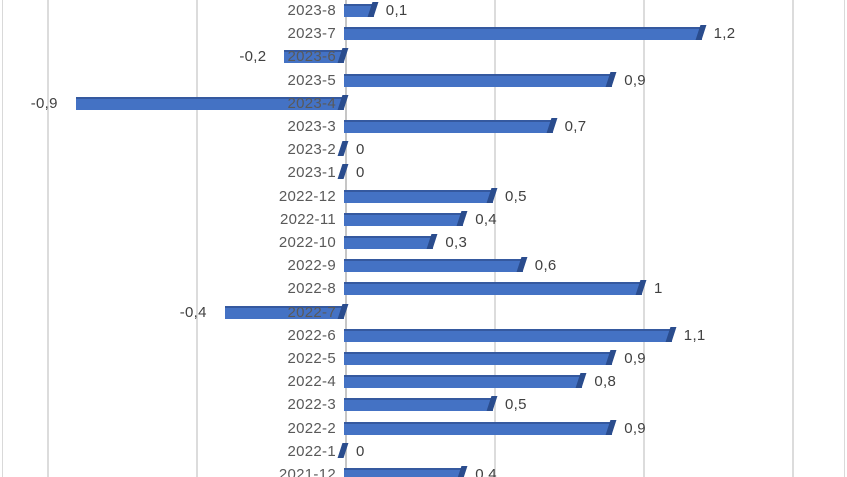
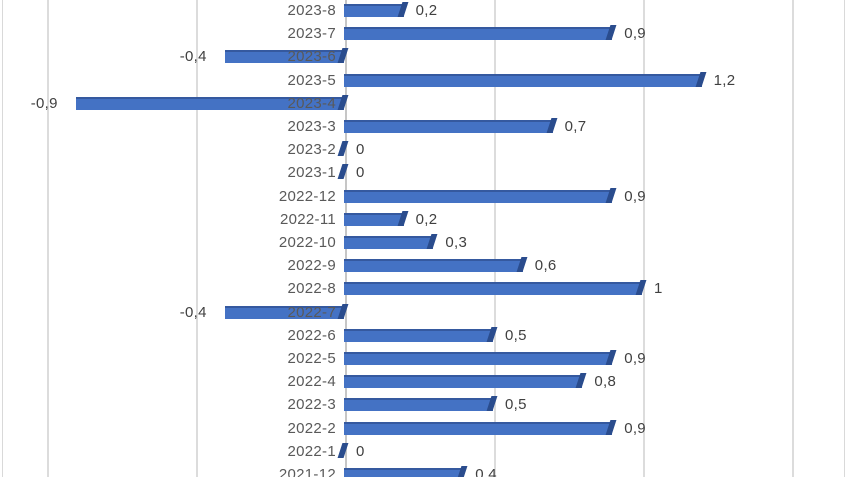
2023-8: 0,1 -> 0,2
2023-7: 1,2 -> 0,9
2023-6: -0,2 -> -0,4
2023-5: 0,9 -> 1,2
2022-12: 0,5 -> 0,9
2022-11: 0,4 -> 0,2
2022-6: 1,1 -> 0,5
